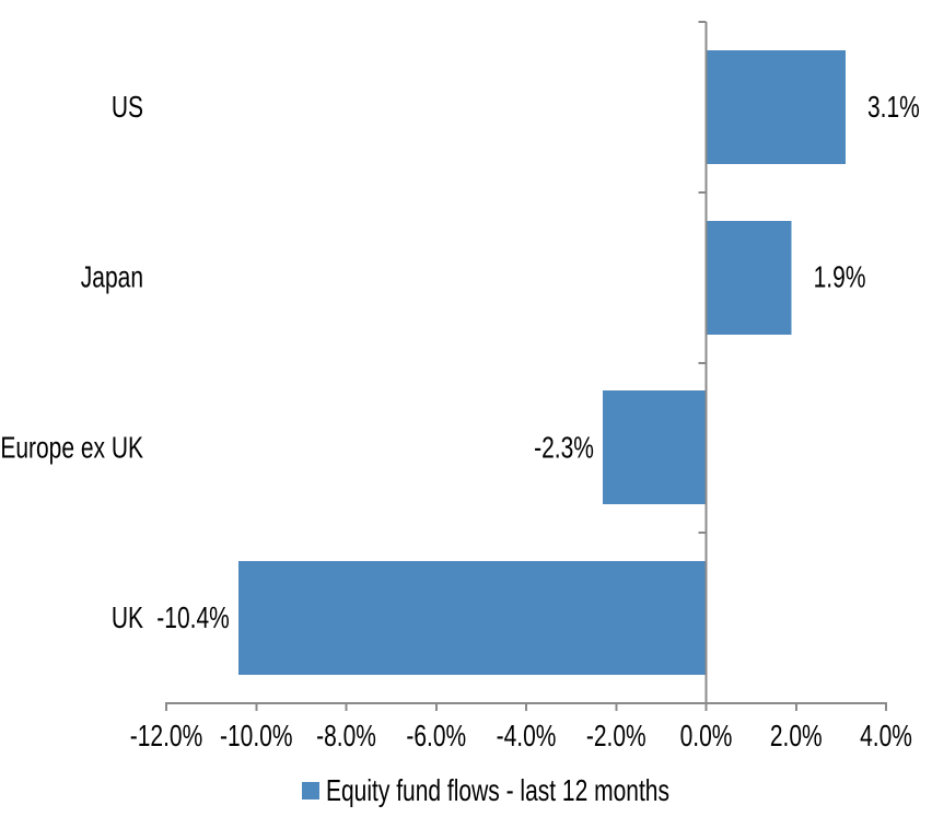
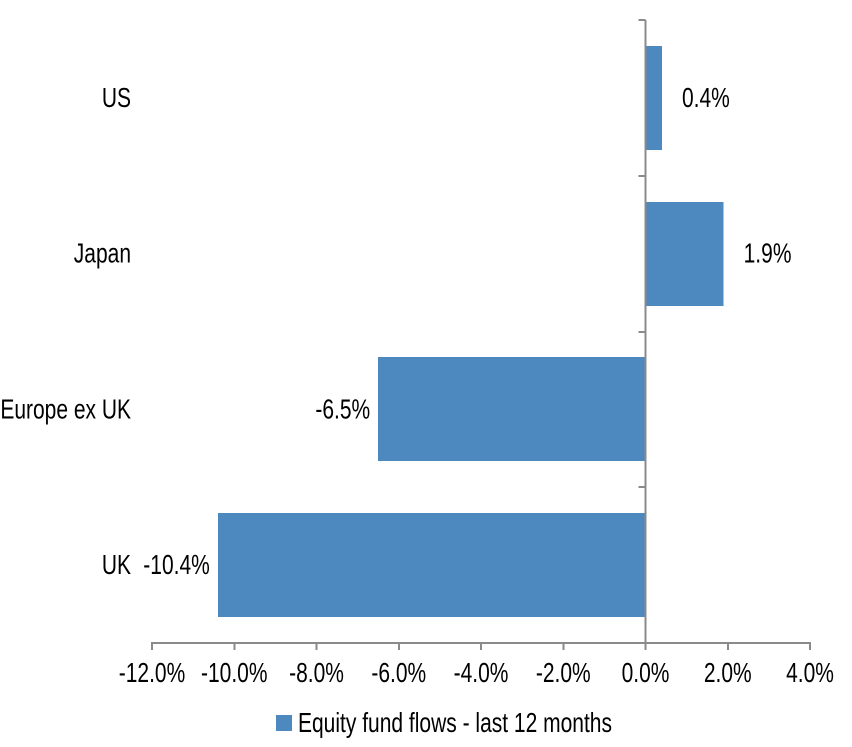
US: 3.1% -> 0.4%
Europe ex UK: -2.3% -> -6.5%
